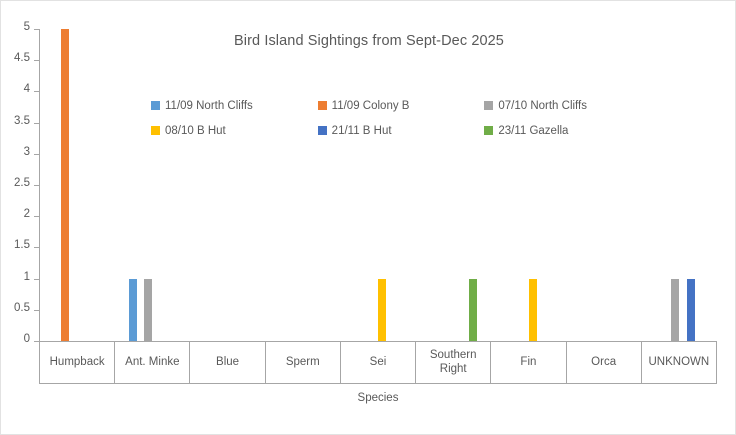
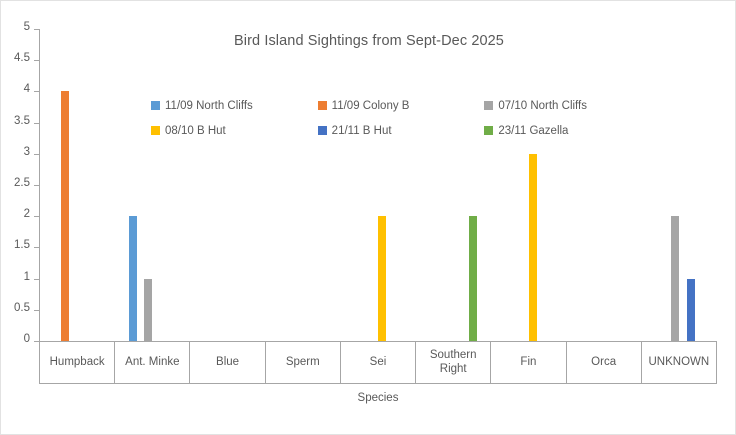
11/09 Colony B/Humpback: 5 -> 4
11/09 North Cliffs/Ant. Minke: 1 -> 2
08/10 B Hut/Sei: 1 -> 2
23/11 Gazella/Southern Right: 1 -> 2
08/10 B Hut/Fin: 1 -> 3
07/10 North Cliffs/UNKNOWN: 1 -> 2
